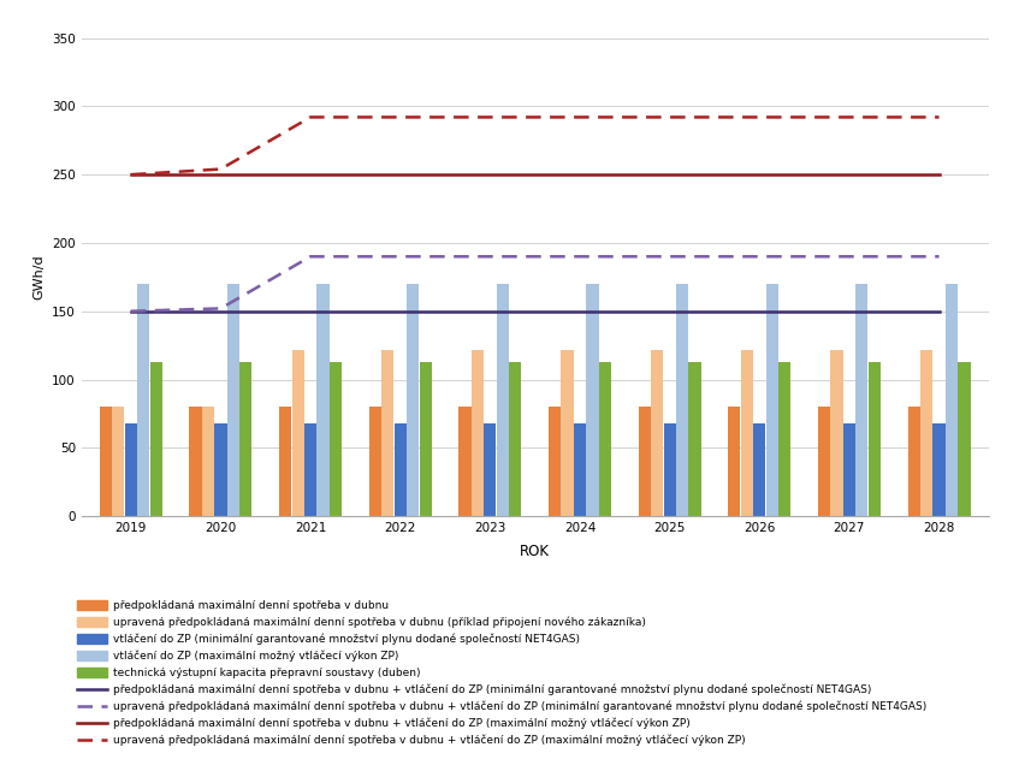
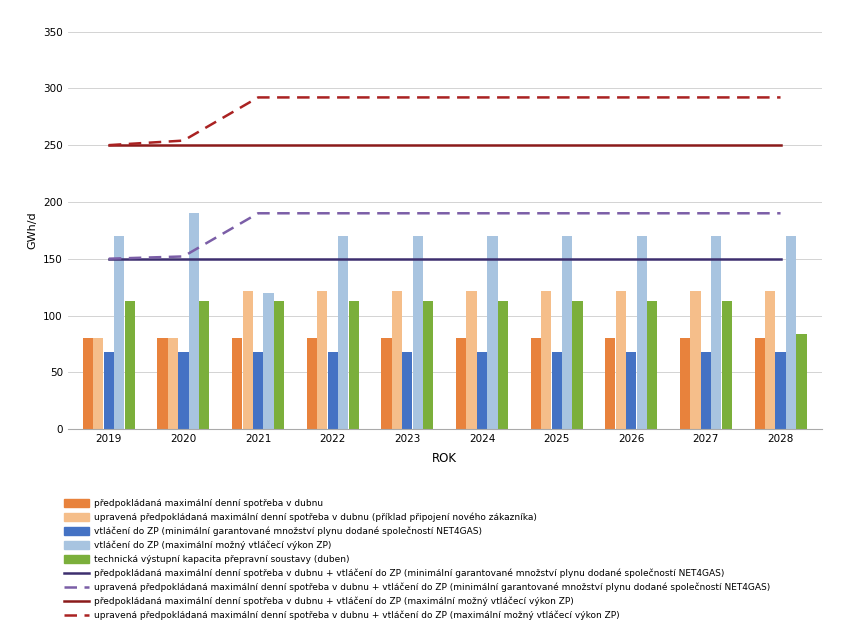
vtláčení do ZP (maximální možný vtláčecí výkon ZP)/2020: 170 -> 190
vtláčení do ZP (maximální možný vtláčecí výkon ZP)/2021: 170 -> 120
technická výstupní kapacita přepravní soustavy (duben)/2028: 113 -> 84
